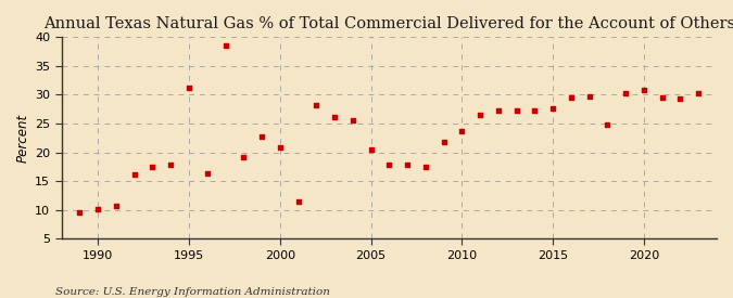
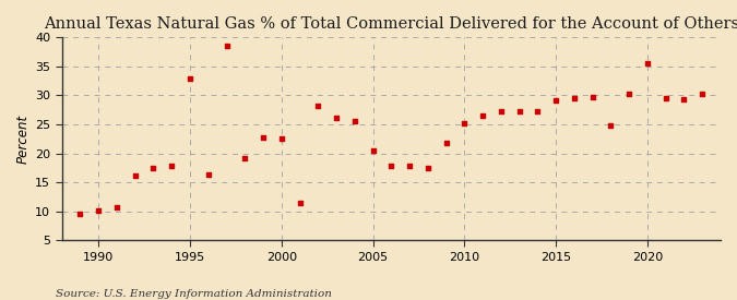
1995: 31.2 -> 33.0
2000: 20.9 -> 22.6
2010: 23.6 -> 25.2
2015: 27.7 -> 29.2
2020: 30.8 -> 35.6
